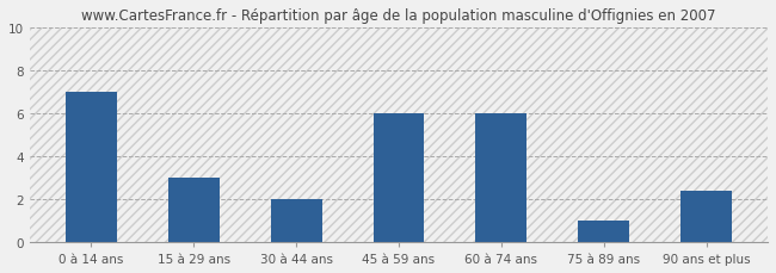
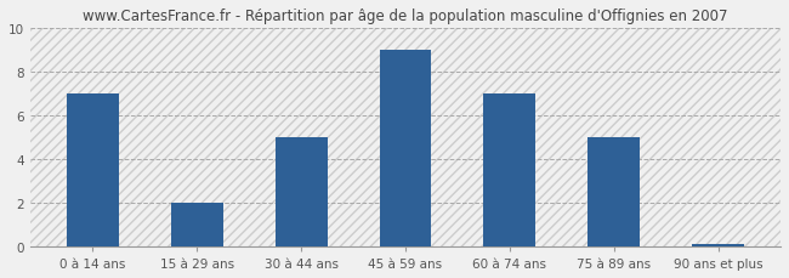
15 à 29 ans: 3.0 -> 2.0
30 à 44 ans: 2.0 -> 5.0
45 à 59 ans: 6.0 -> 9.0
60 à 74 ans: 6.0 -> 7.0
75 à 89 ans: 1.0 -> 5.0
90 ans et plus: 2.4 -> 0.1
